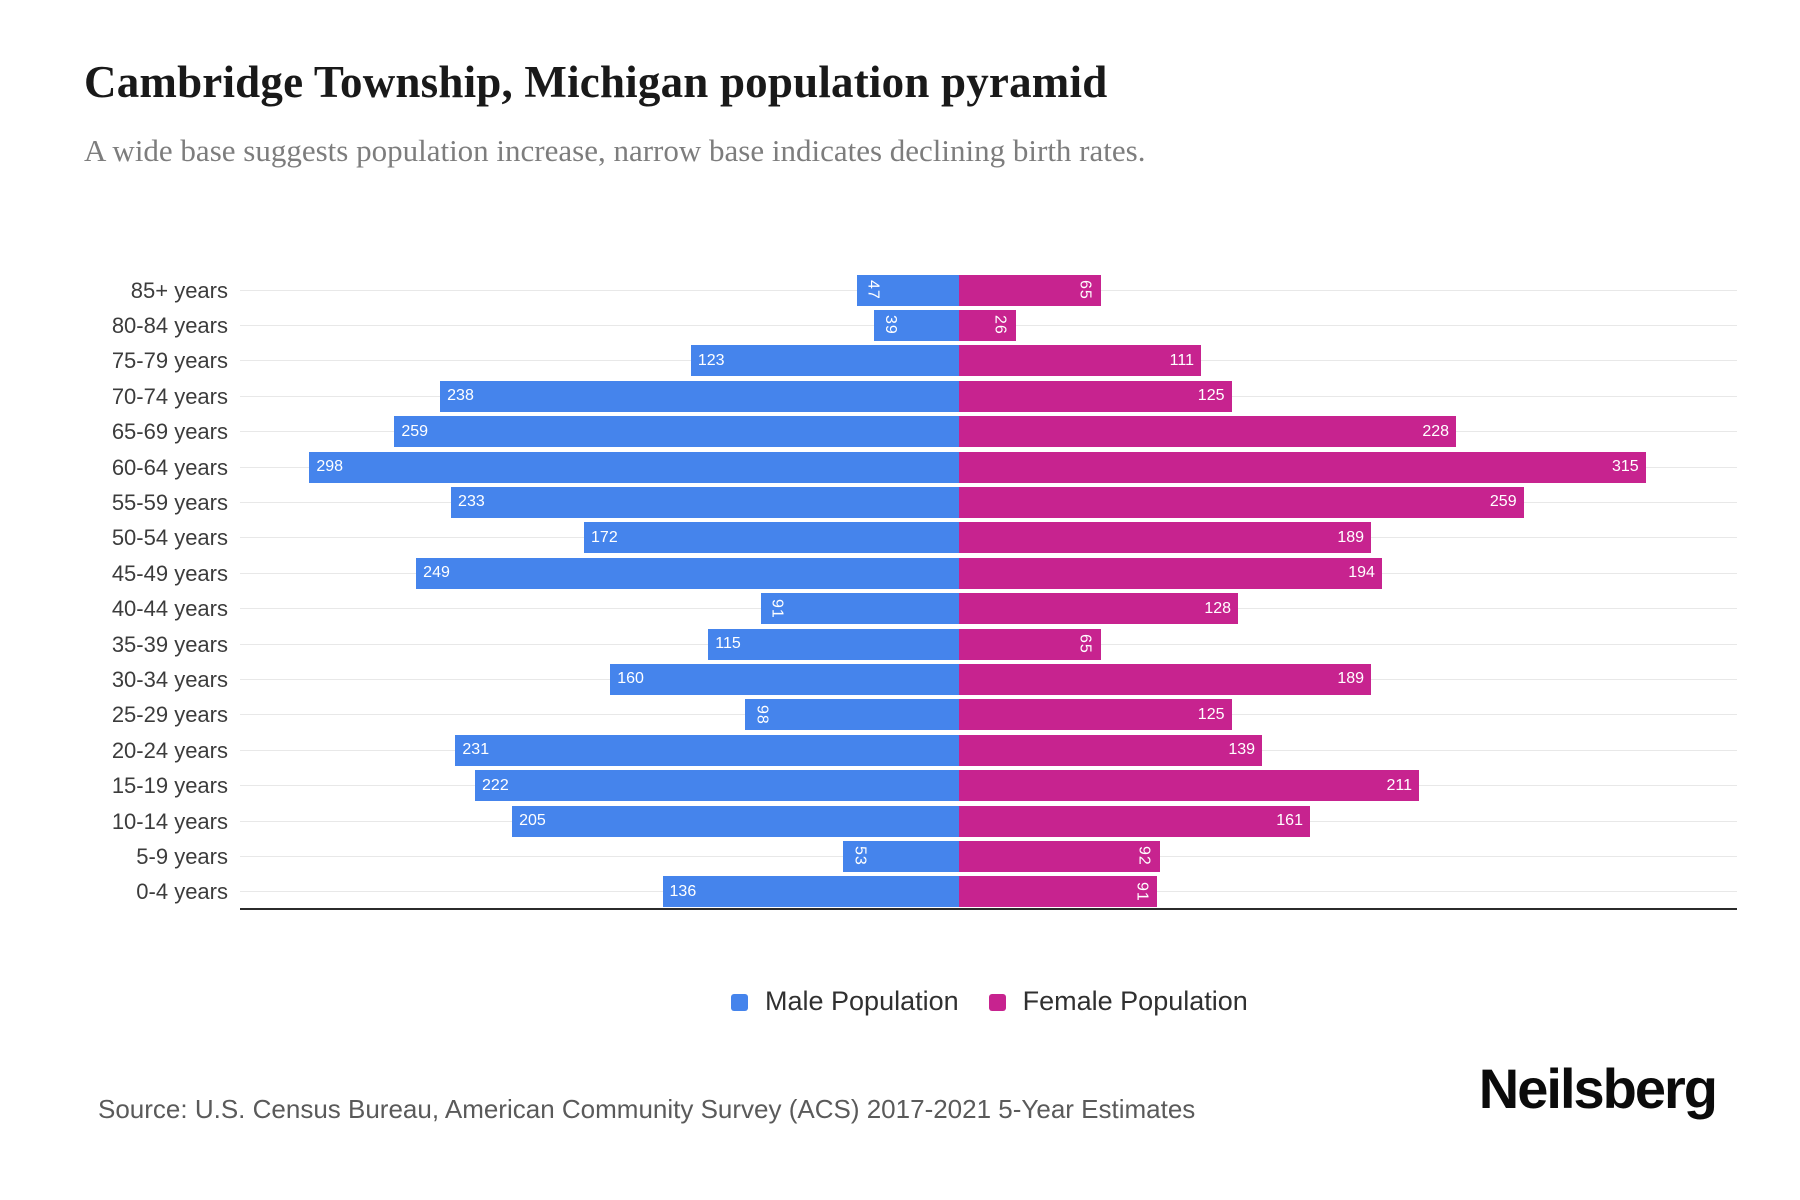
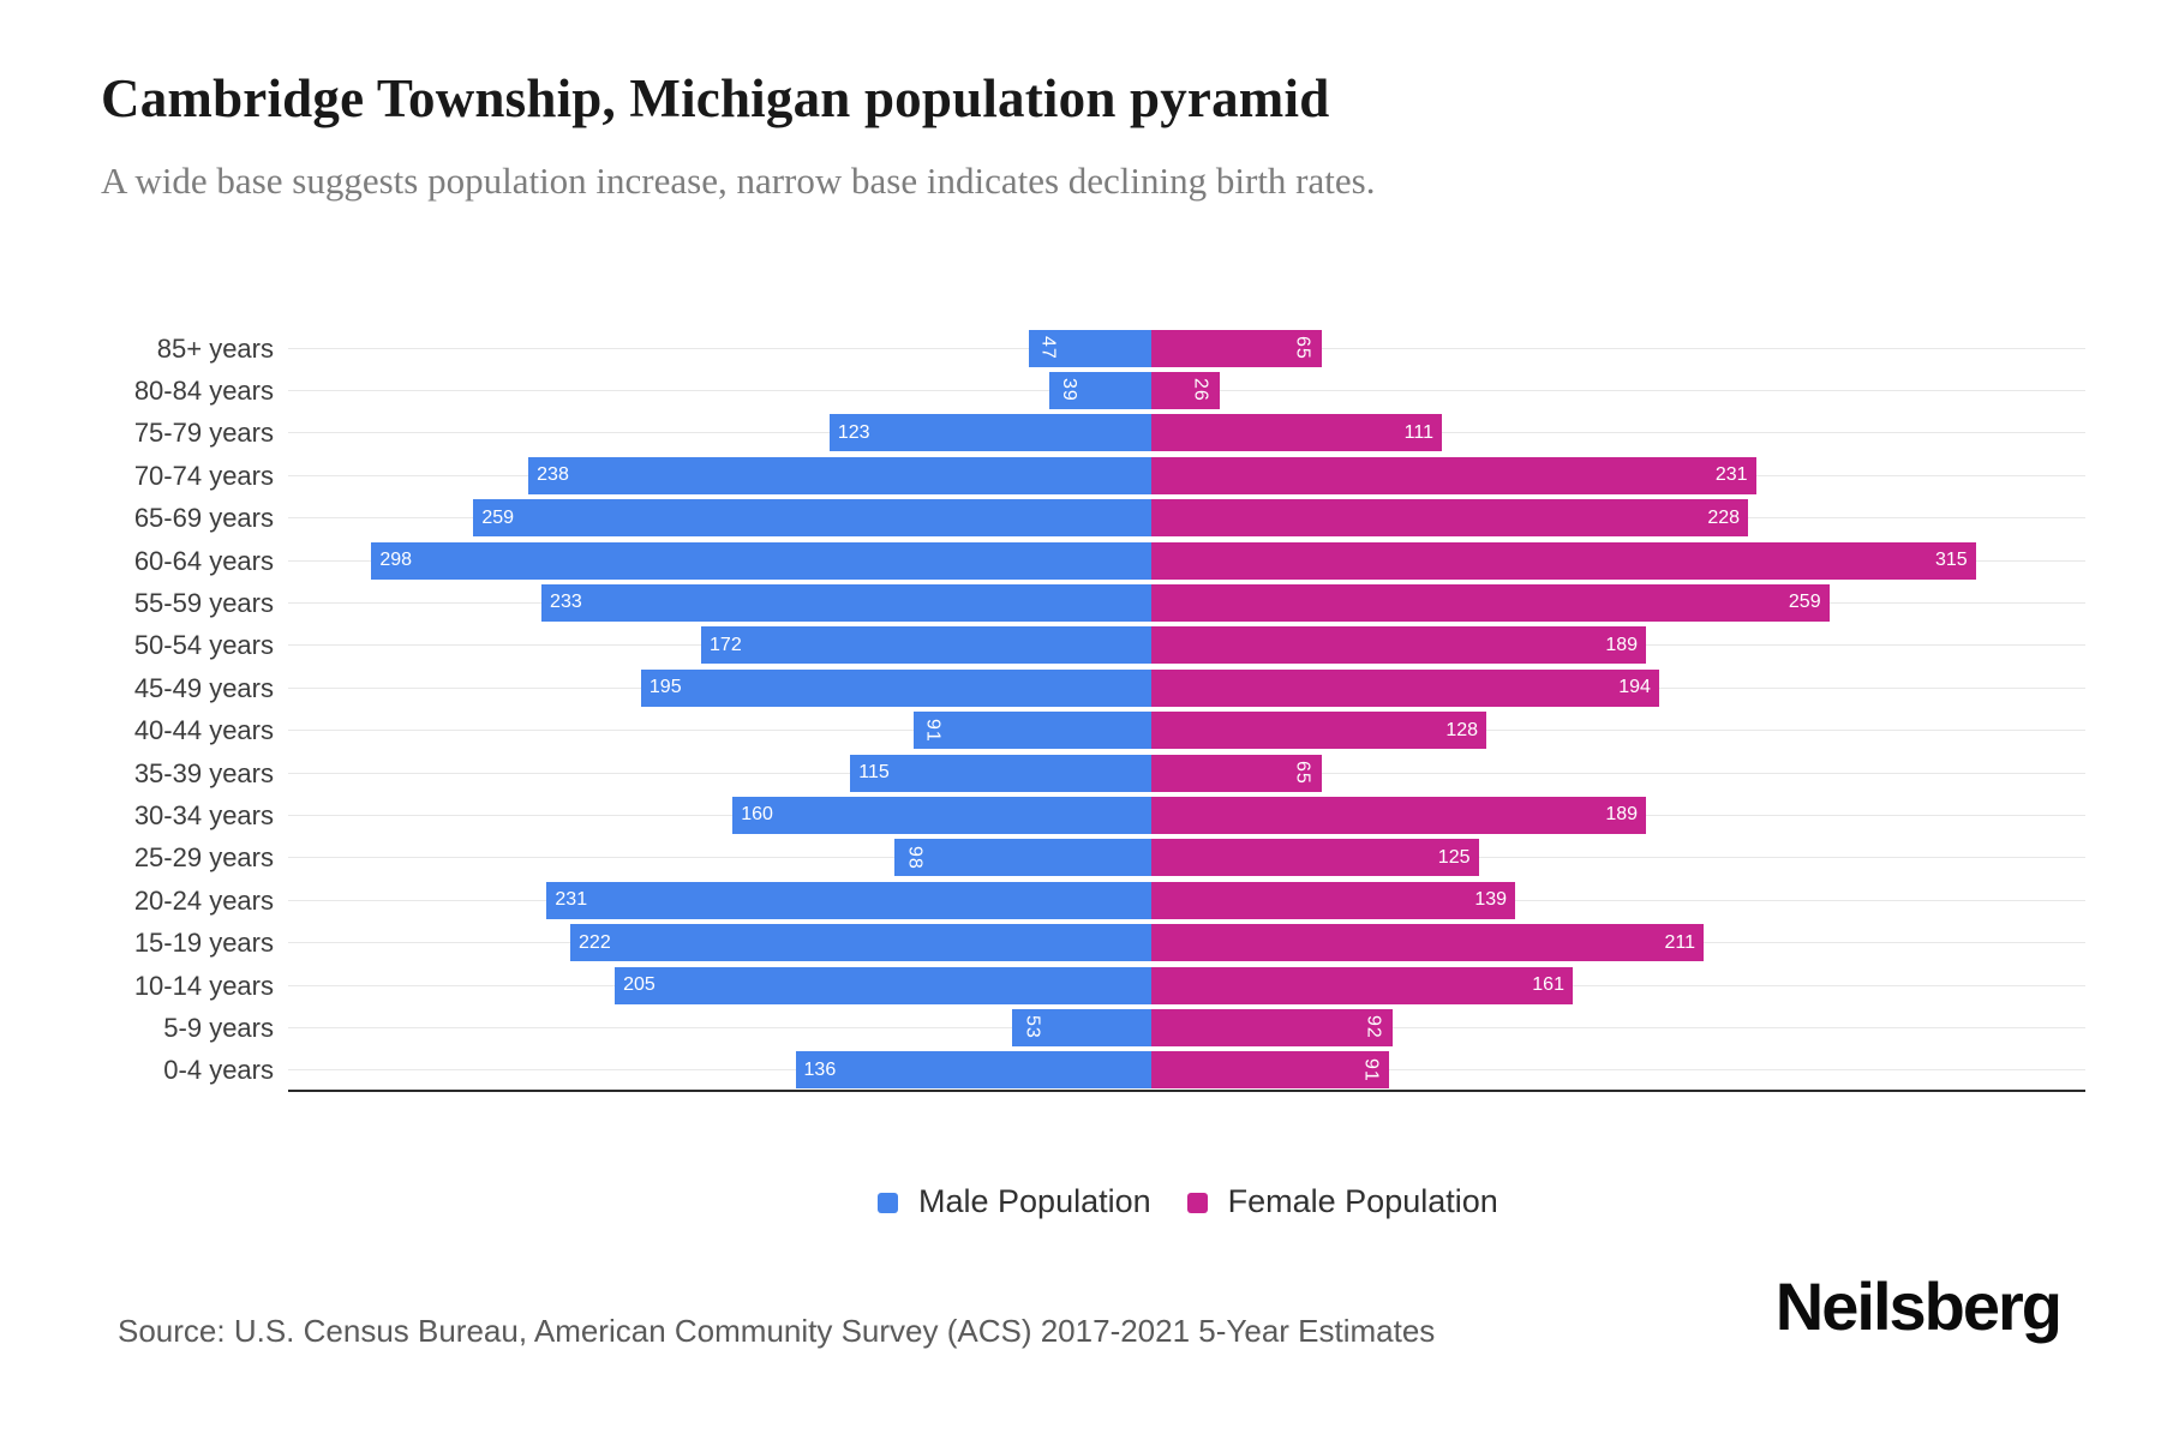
Female Population/70-74 years: 125 -> 231
Male Population/45-49 years: 249 -> 195
